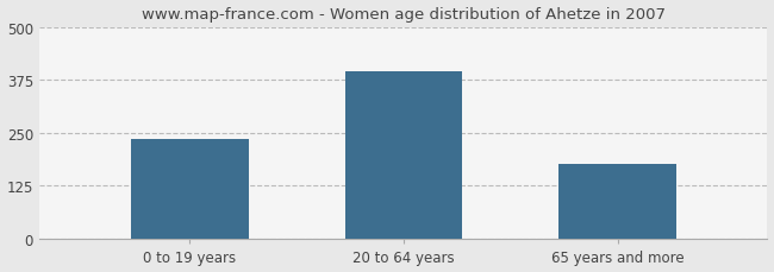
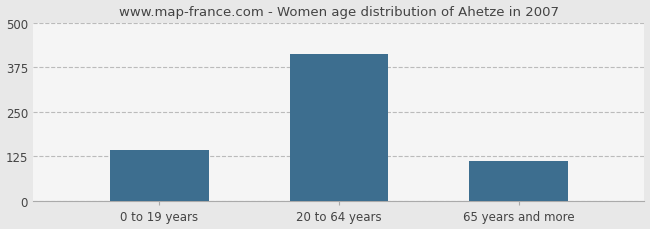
0 to 19 years: 235 -> 143
20 to 64 years: 395 -> 413
65 years and more: 175 -> 113
